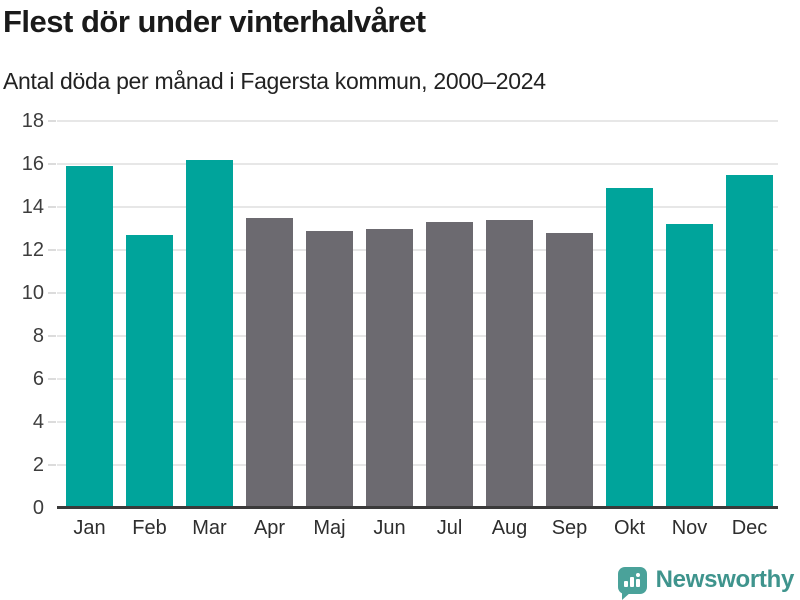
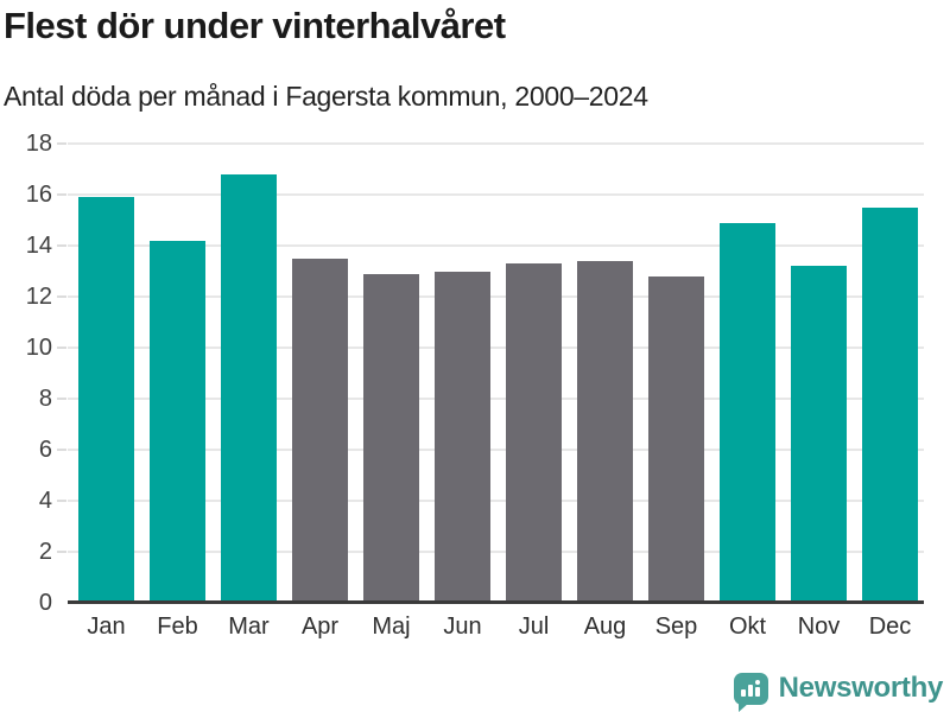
Feb: 12.7 -> 14.2
Mar: 16.2 -> 16.8
